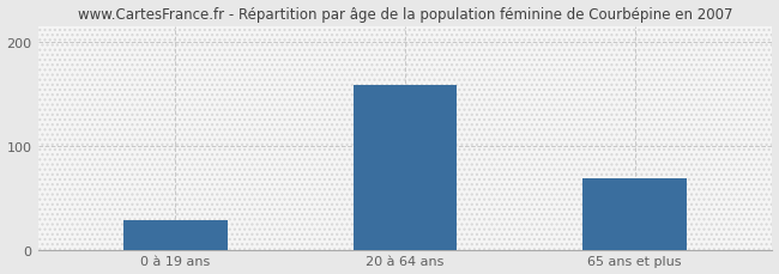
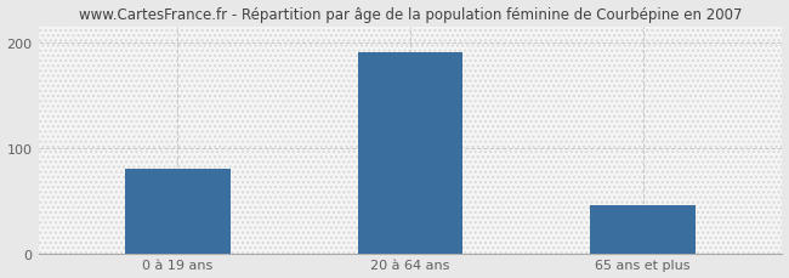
0 à 19 ans: 28 -> 80
20 à 64 ans: 158 -> 190
65 ans et plus: 68 -> 45
